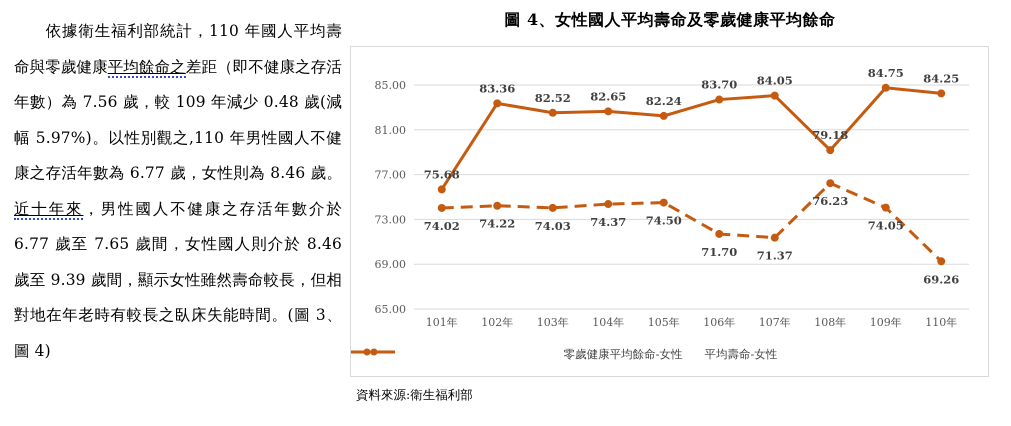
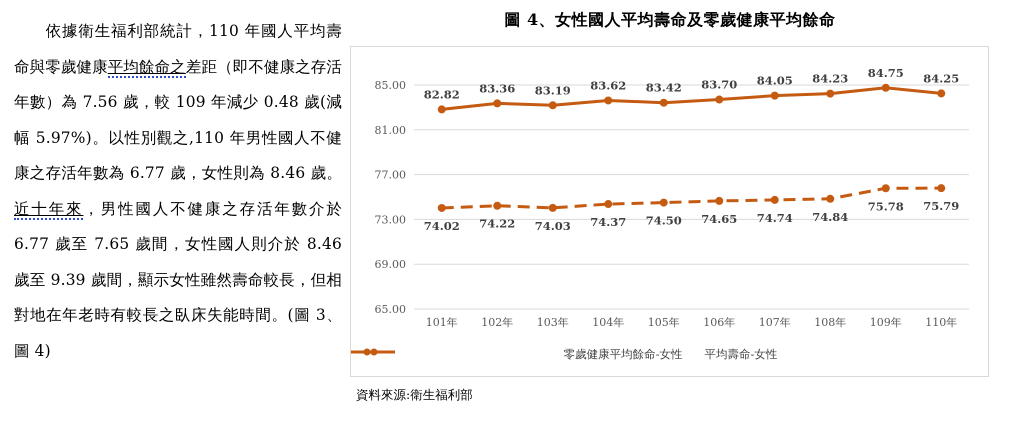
平均壽命-女性/101年: 75.68 -> 82.82
平均壽命-女性/103年: 82.52 -> 83.19
平均壽命-女性/104年: 82.65 -> 83.62
平均壽命-女性/105年: 82.24 -> 83.42
零歲健康平均餘命-女性/106年: 71.70 -> 74.65
零歲健康平均餘命-女性/107年: 71.37 -> 74.74
零歲健康平均餘命-女性/108年: 76.23 -> 74.84
平均壽命-女性/108年: 79.18 -> 84.23
零歲健康平均餘命-女性/109年: 74.05 -> 75.78
零歲健康平均餘命-女性/110年: 69.26 -> 75.79
